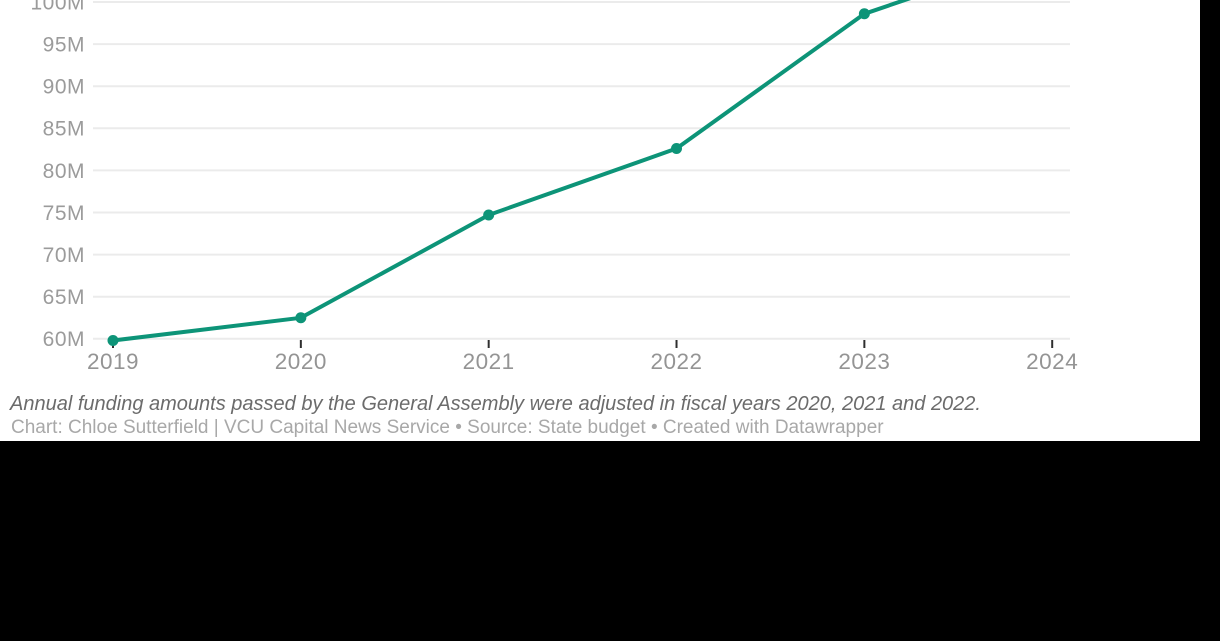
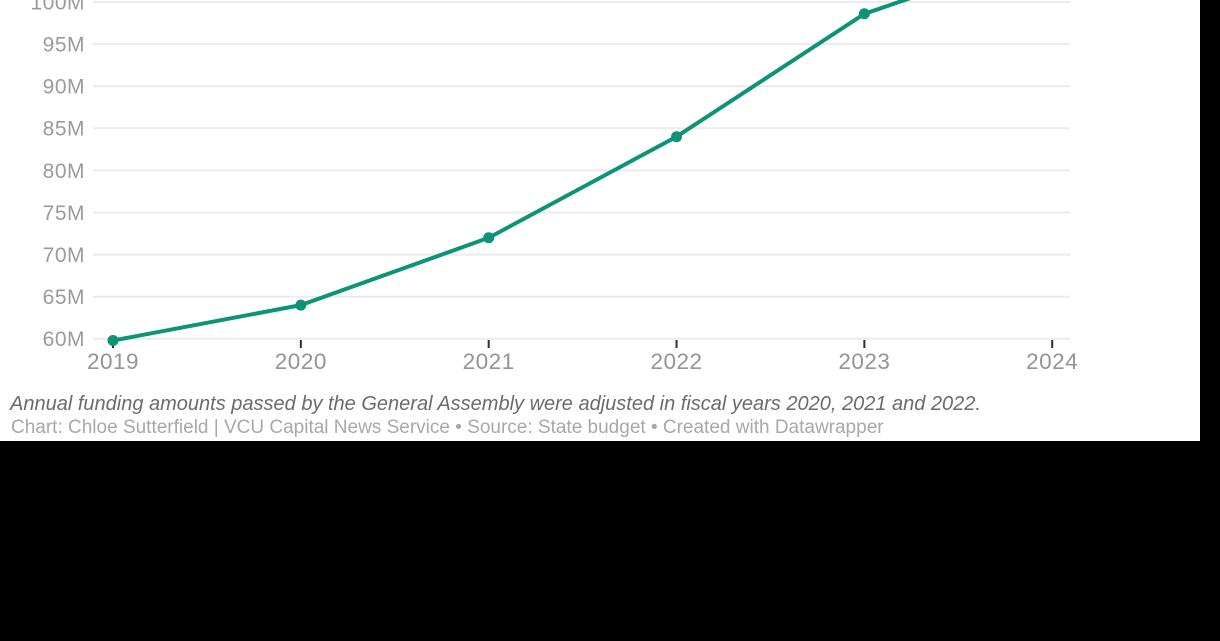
2020: 62M -> 64M
2021: 75M -> 72M
2022: 83M -> 84M
